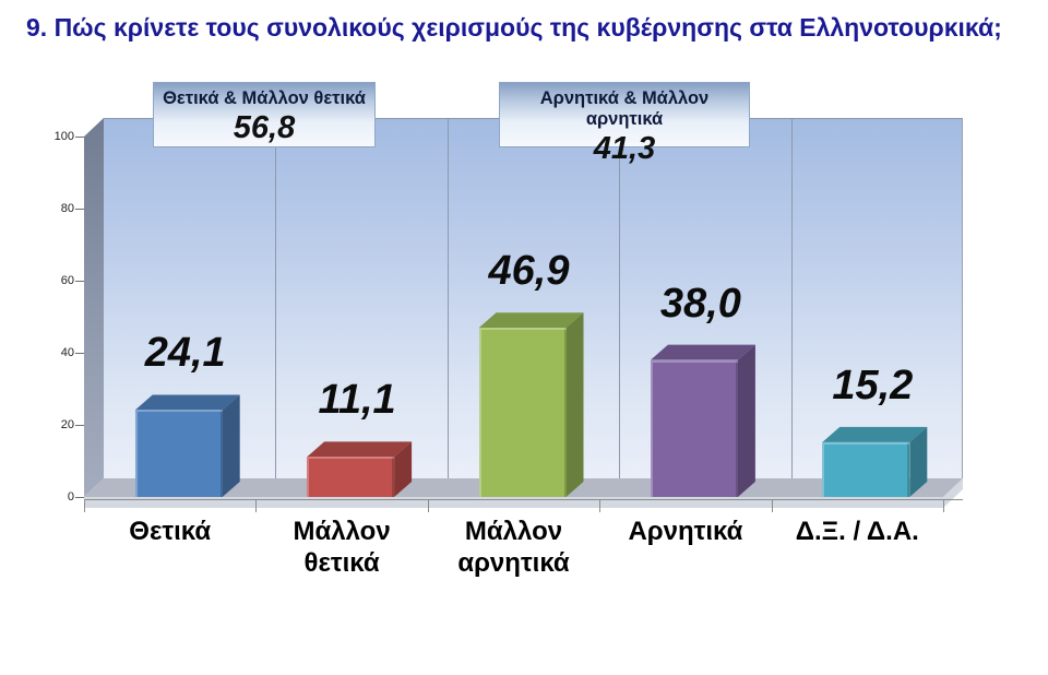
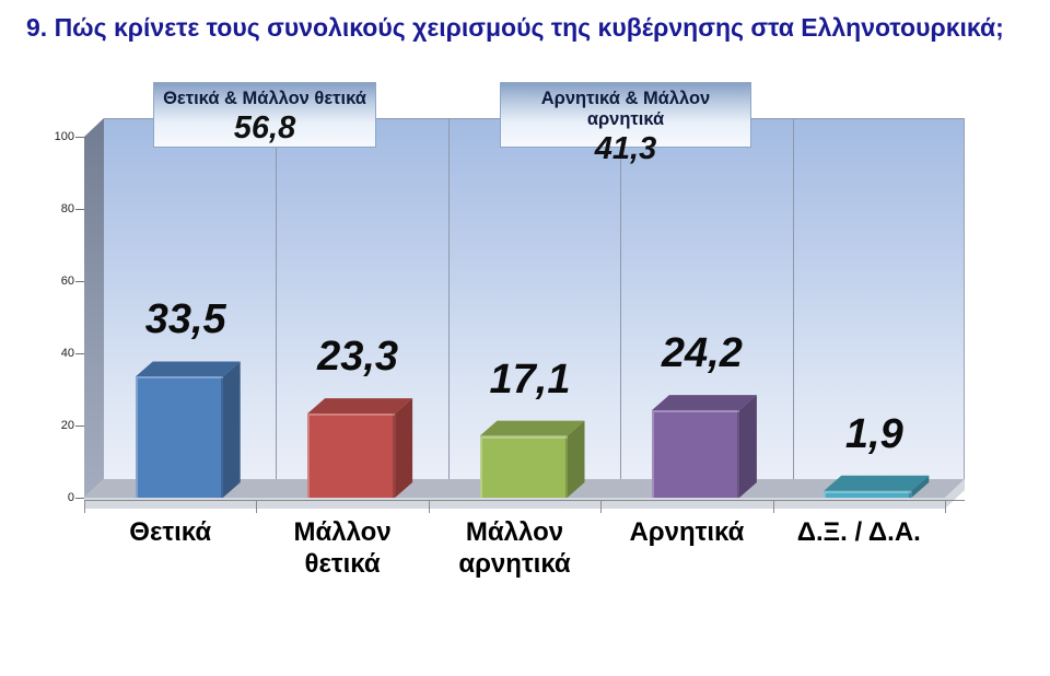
Θετικά: 24,1 -> 33,5
Μάλλον θετικά: 11,1 -> 23,3
Μάλλον αρνητικά: 46,9 -> 17,1
Αρνητικά: 38,0 -> 24,2
Δ.Ξ. / Δ.Α.: 15,2 -> 1,9
